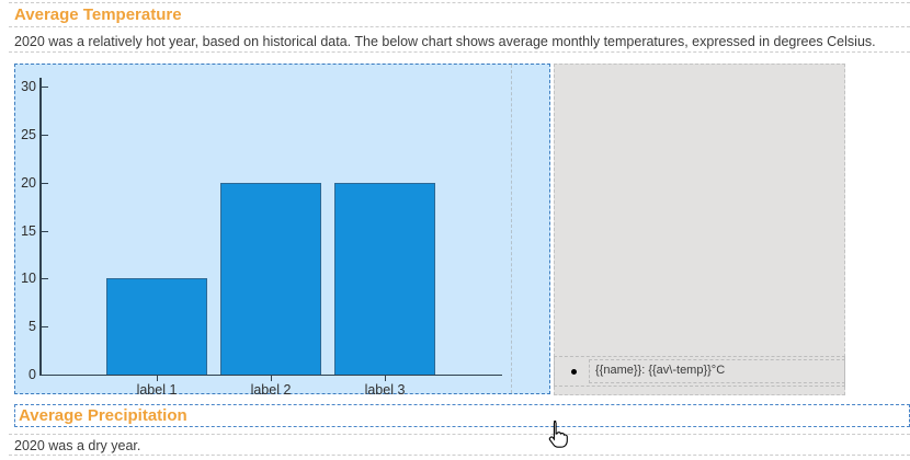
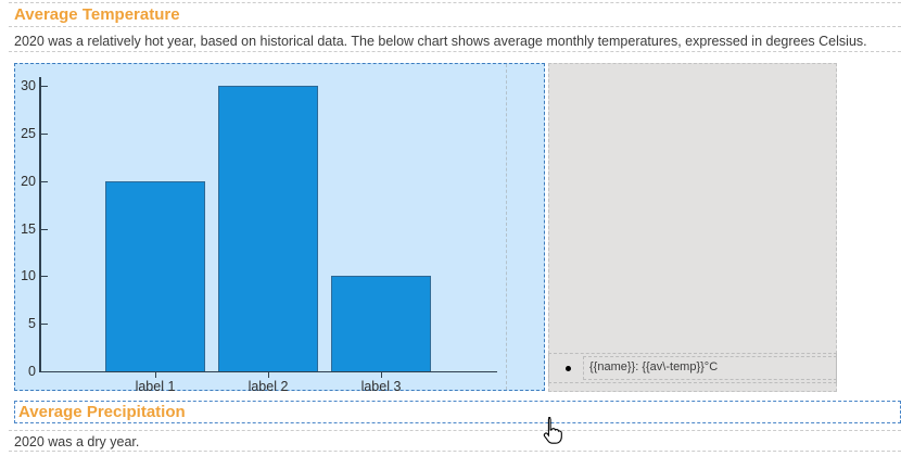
label 1: 10 -> 20
label 2: 20 -> 30
label 3: 20 -> 10
